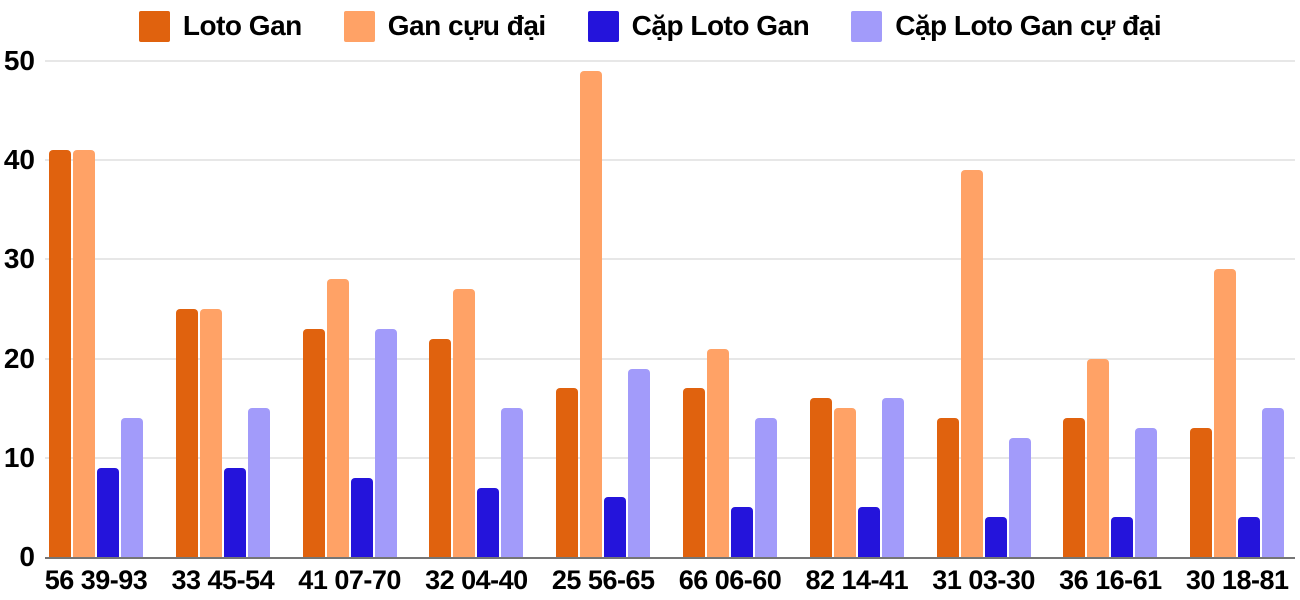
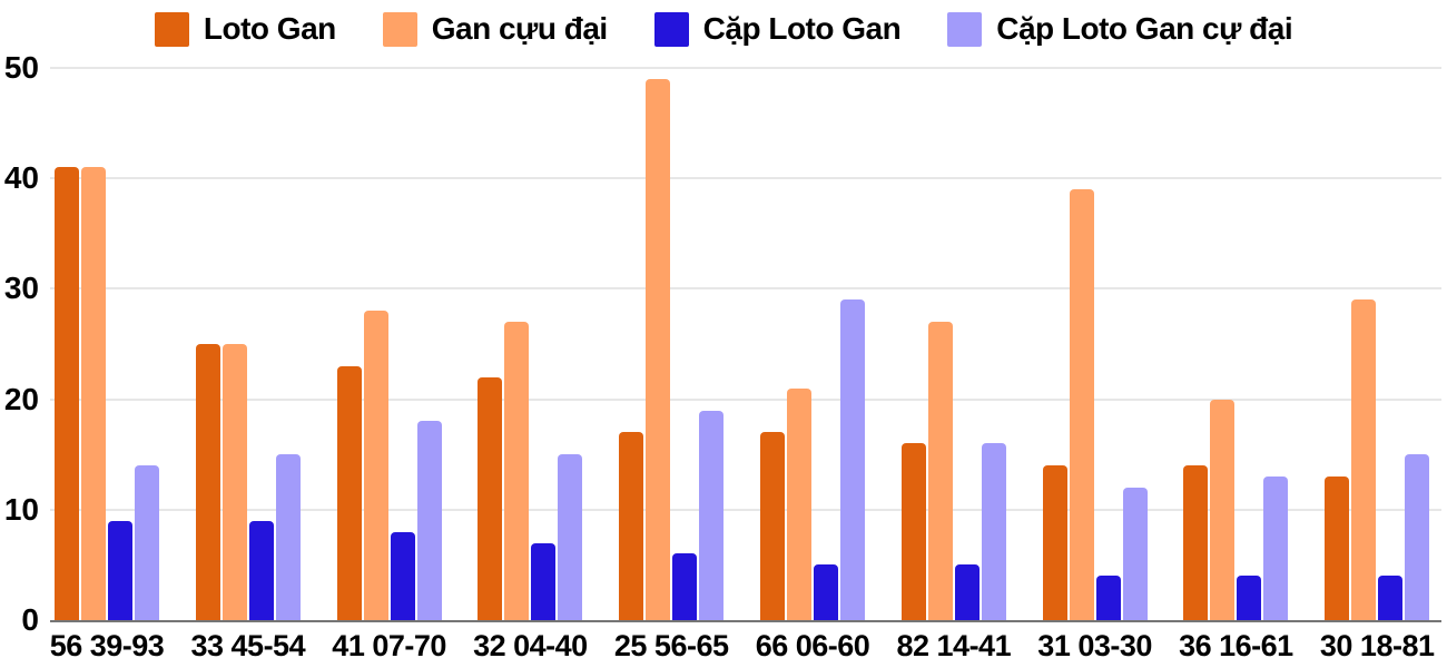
Cặp Loto Gan cự đại/41 07-70: 23 -> 18
Cặp Loto Gan cự đại/66 06-60: 14 -> 29
Gan cựu đại/82 14-41: 15 -> 27
